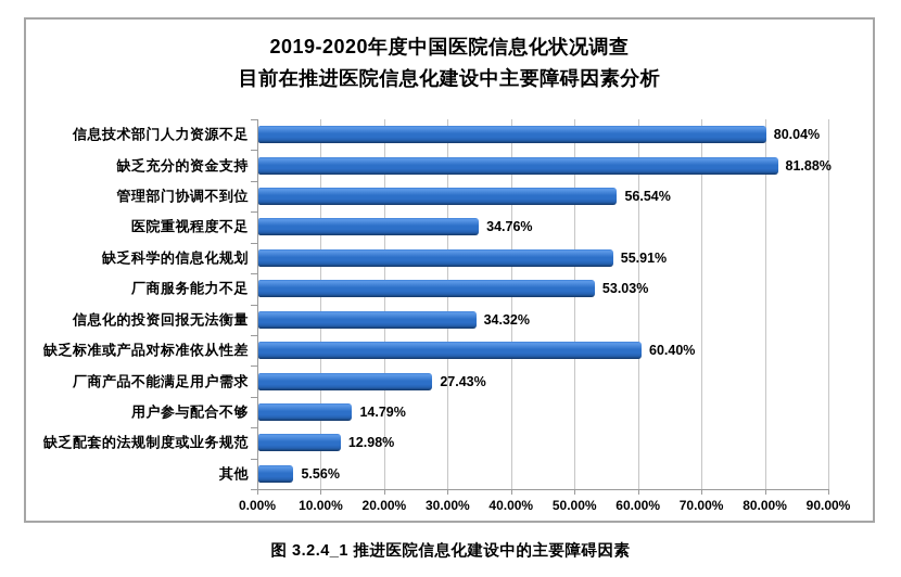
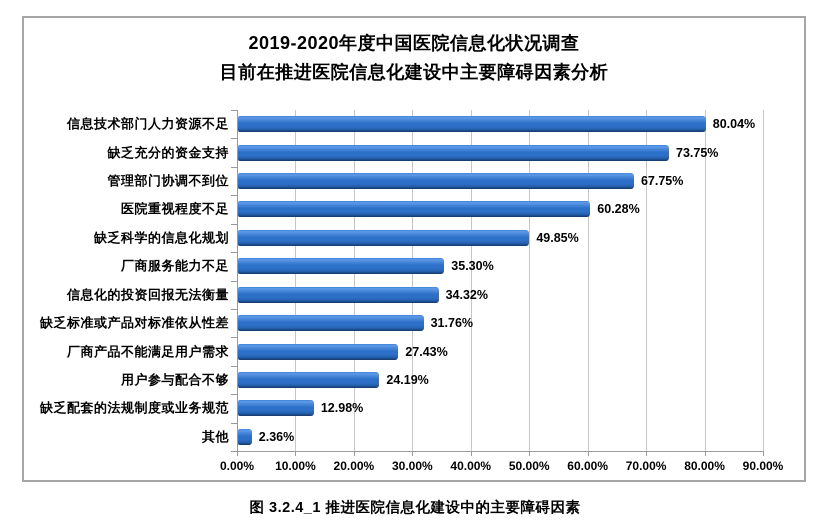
缺乏充分的资金支持: 81.88% -> 73.75%
管理部门协调不到位: 56.54% -> 67.75%
医院重视程度不足: 34.76% -> 60.28%
缺乏科学的信息化规划: 55.91% -> 49.85%
厂商服务能力不足: 53.03% -> 35.30%
缺乏标准或产品对标准依从性差: 60.40% -> 31.76%
用户参与配合不够: 14.79% -> 24.19%
其他: 5.56% -> 2.36%
